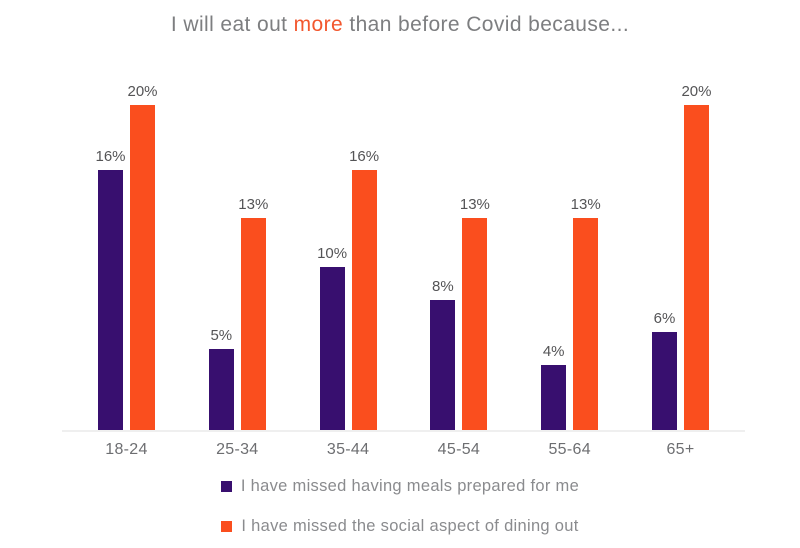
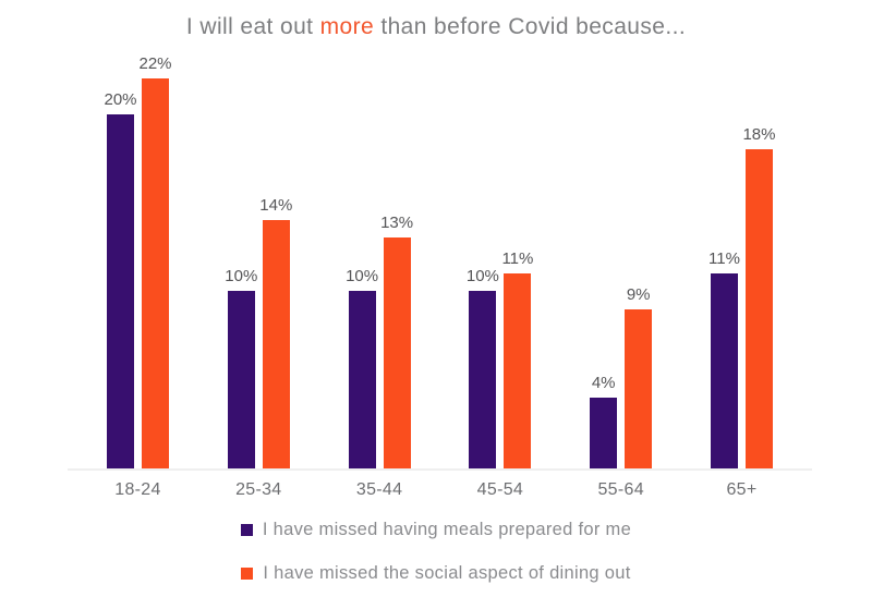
I have missed having meals prepared for me/18-24: 16% -> 20%
I have missed the social aspect of dining out/18-24: 20% -> 22%
I have missed having meals prepared for me/25-34: 5% -> 10%
I have missed the social aspect of dining out/25-34: 13% -> 14%
I have missed the social aspect of dining out/35-44: 16% -> 13%
I have missed having meals prepared for me/45-54: 8% -> 10%
I have missed the social aspect of dining out/45-54: 13% -> 11%
I have missed the social aspect of dining out/55-64: 13% -> 9%
I have missed having meals prepared for me/65+: 6% -> 11%
I have missed the social aspect of dining out/65+: 20% -> 18%
